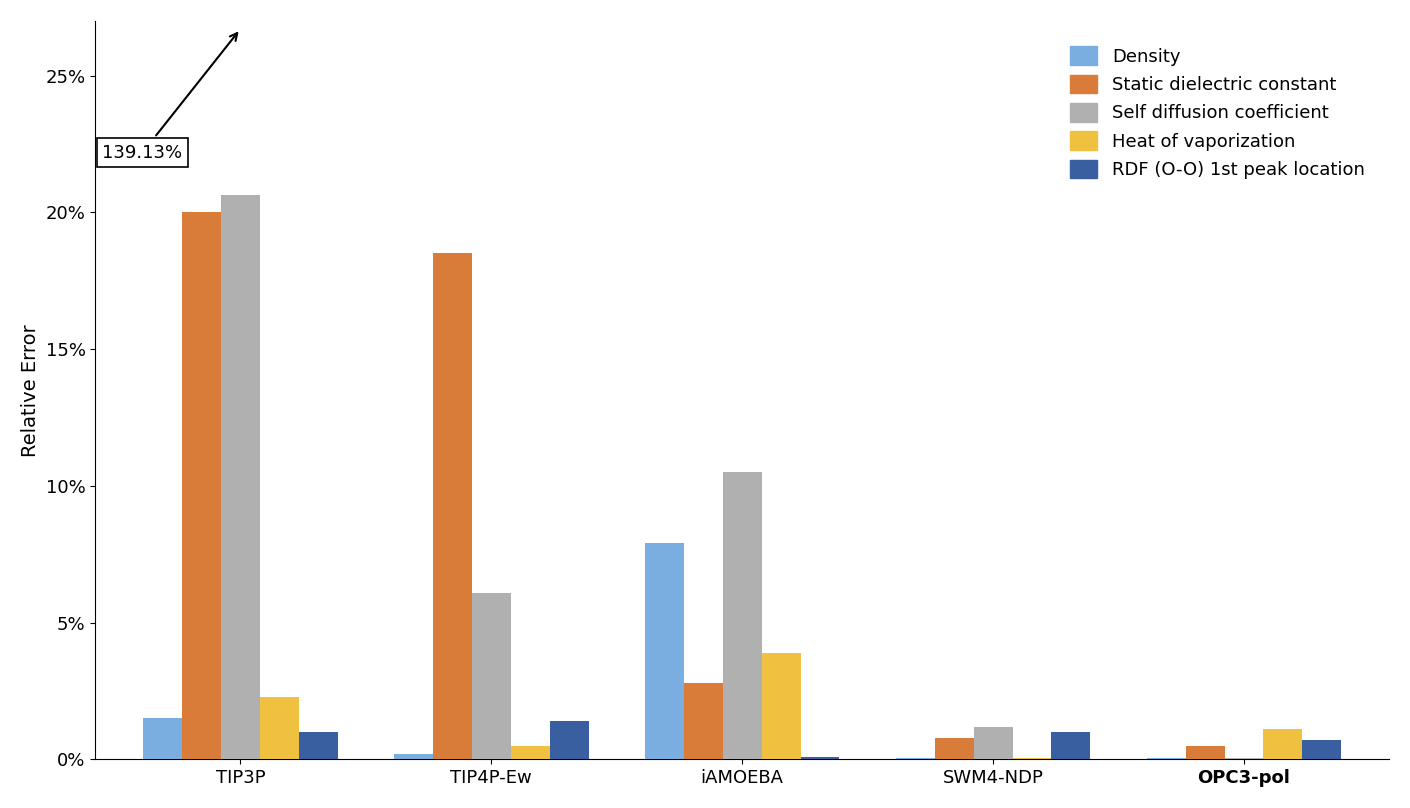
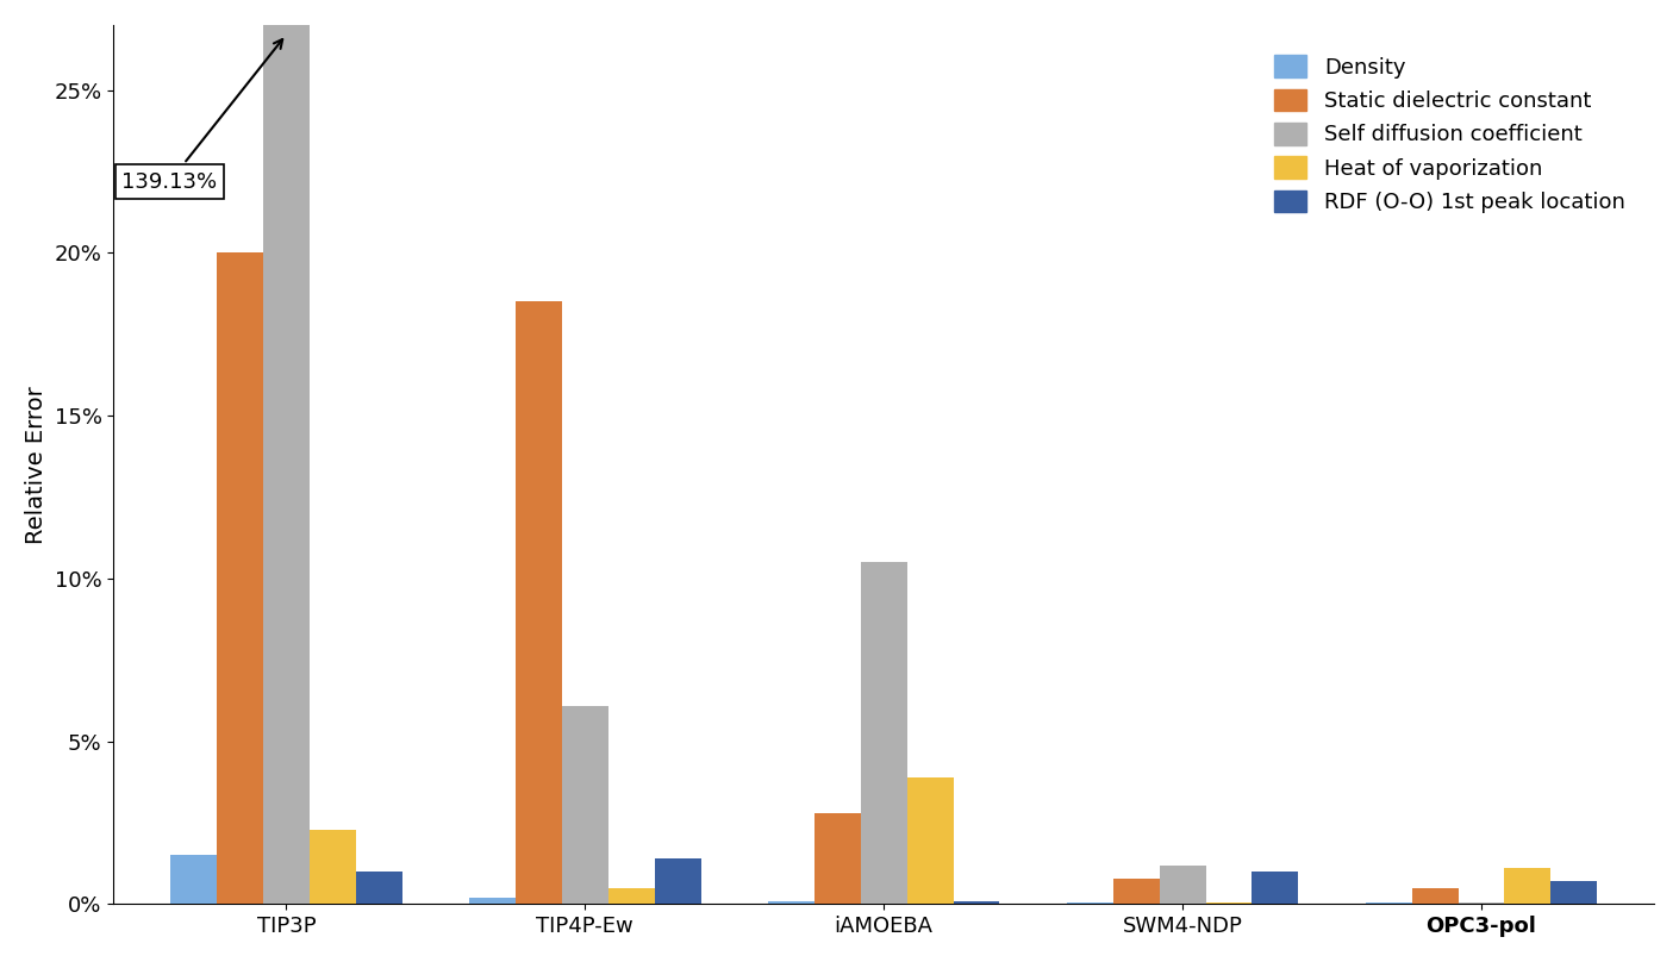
Self diffusion coefficient/TIP3P: 20.65% -> 27.00%
Density/iAMOEBA: 7.90% -> 0.10%
